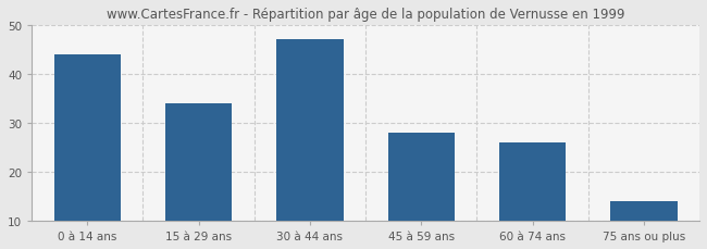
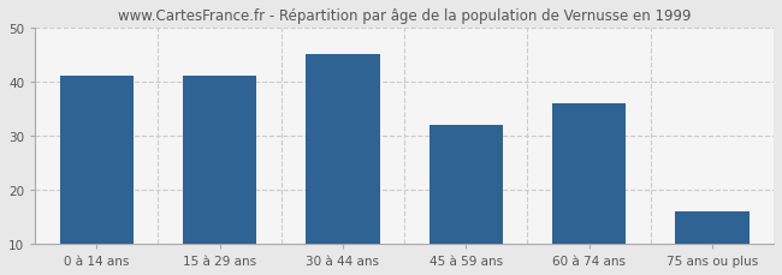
0 à 14 ans: 44 -> 41
15 à 29 ans: 34 -> 41
30 à 44 ans: 47 -> 45
45 à 59 ans: 28 -> 32
60 à 74 ans: 26 -> 36
75 ans ou plus: 14 -> 16
